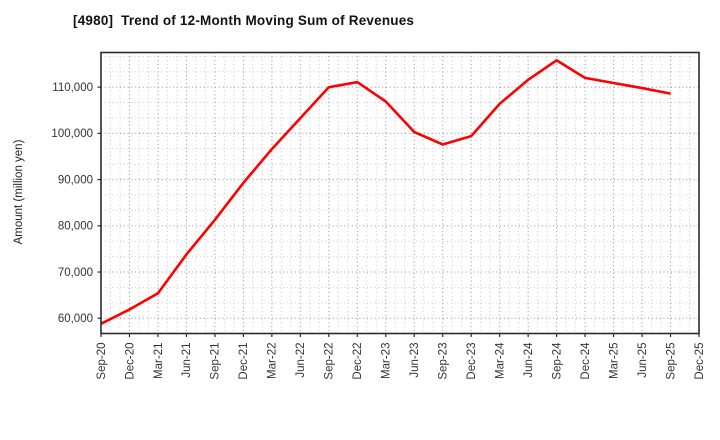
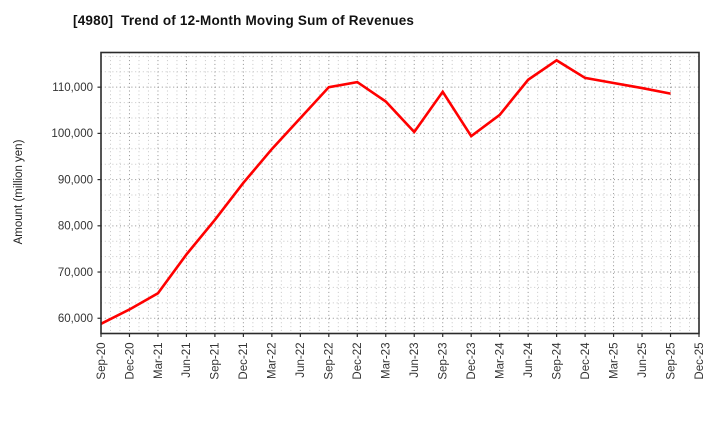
Sep-23: 98000 -> 109000
Mar-24: 106000 -> 104000
